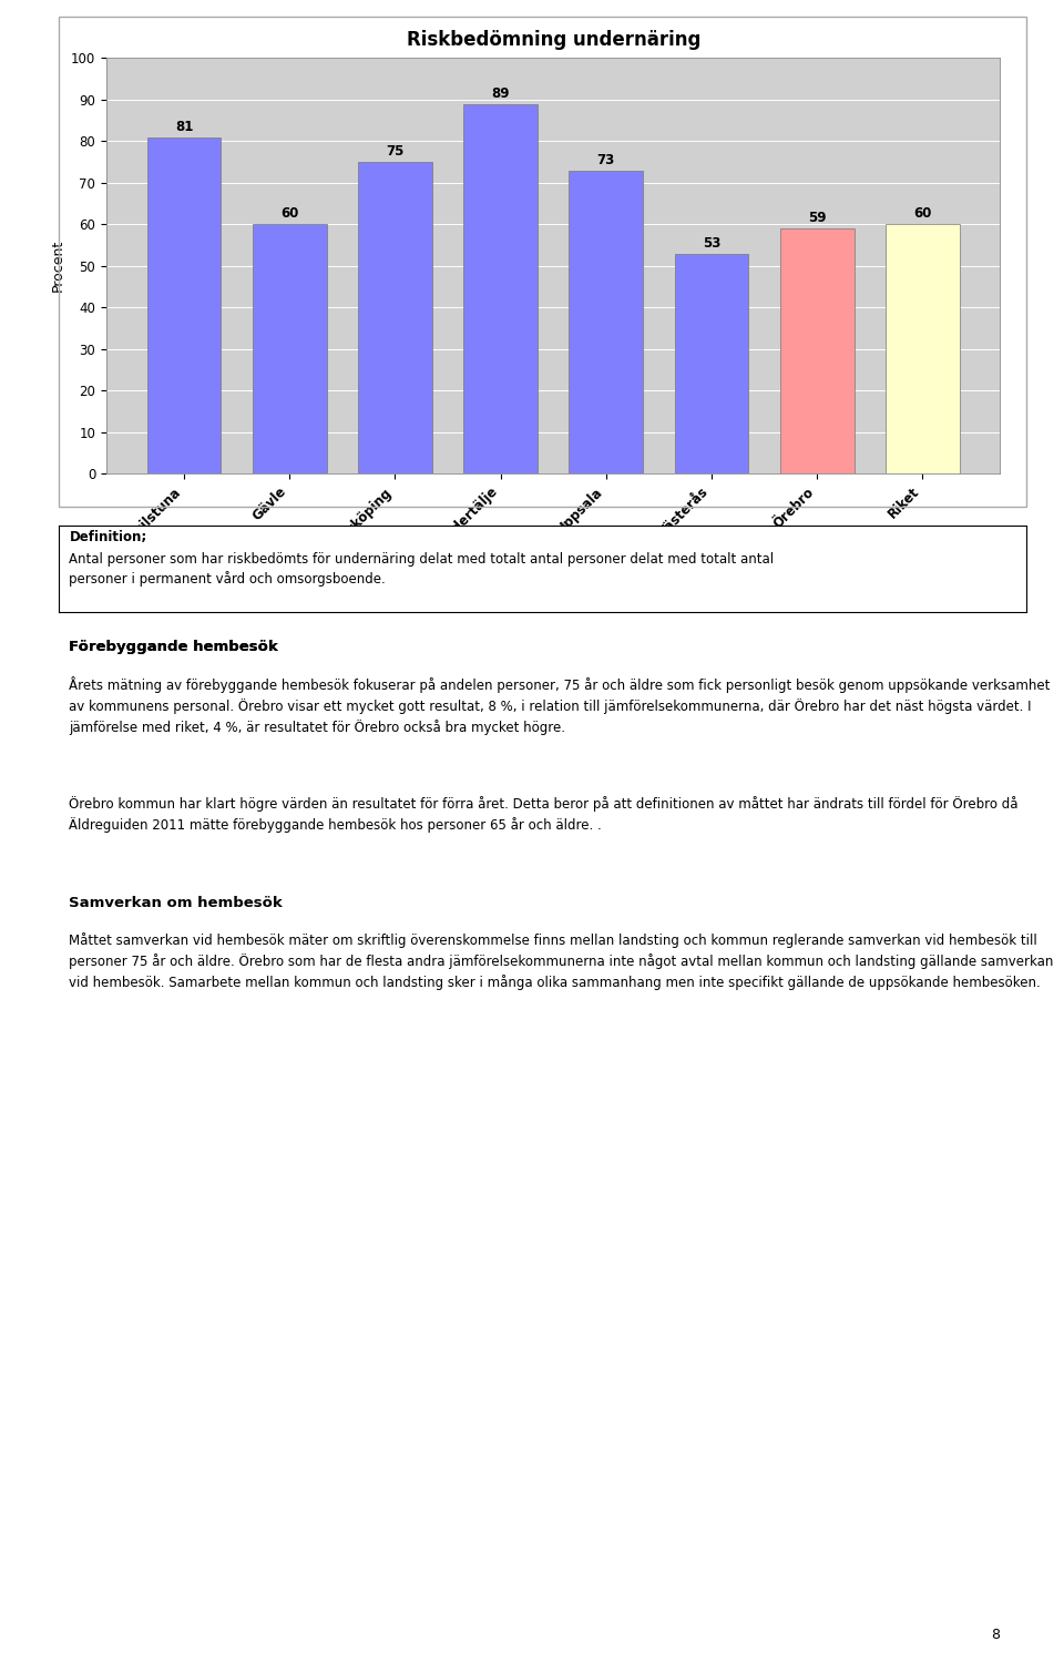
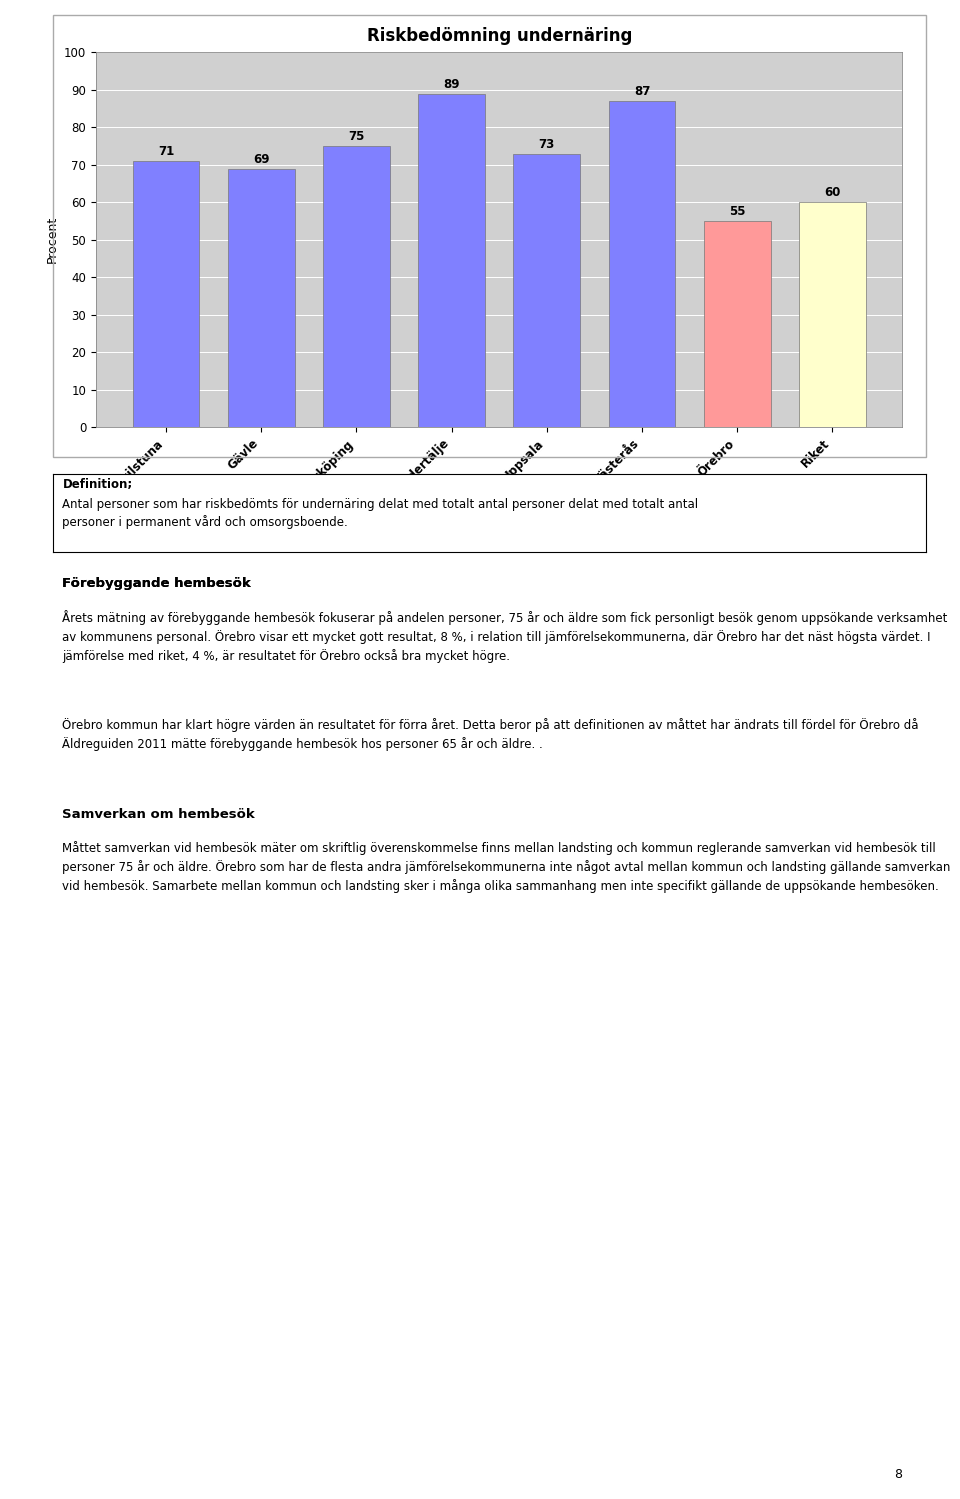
Eskilstuna: 81 -> 71
Gävle: 60 -> 69
Västerås: 53 -> 87
Örebro: 59 -> 55
